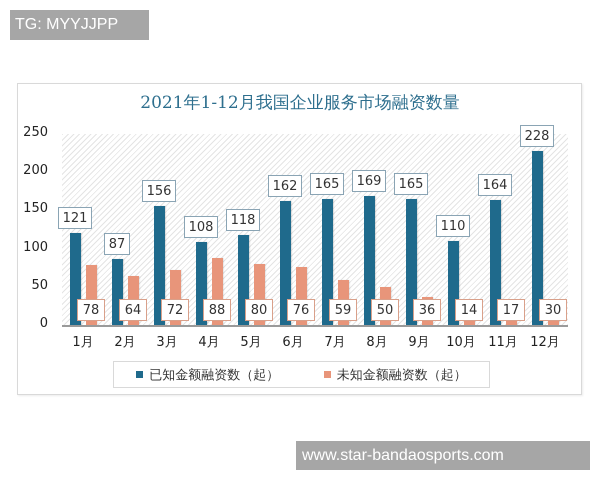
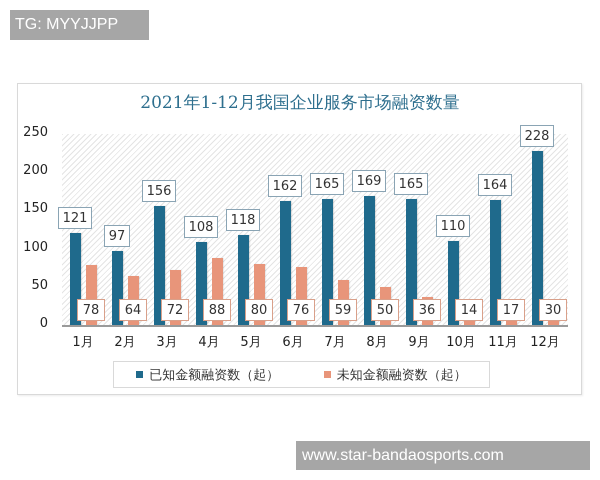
已知金额融资数（起）/2月: 87 -> 97
